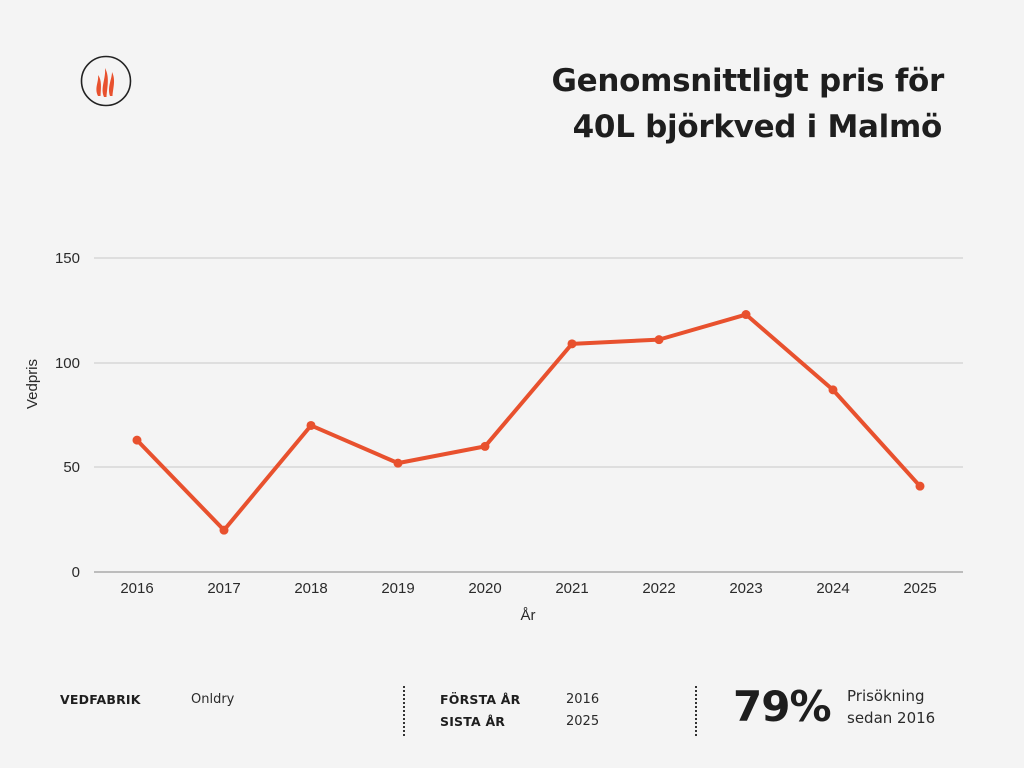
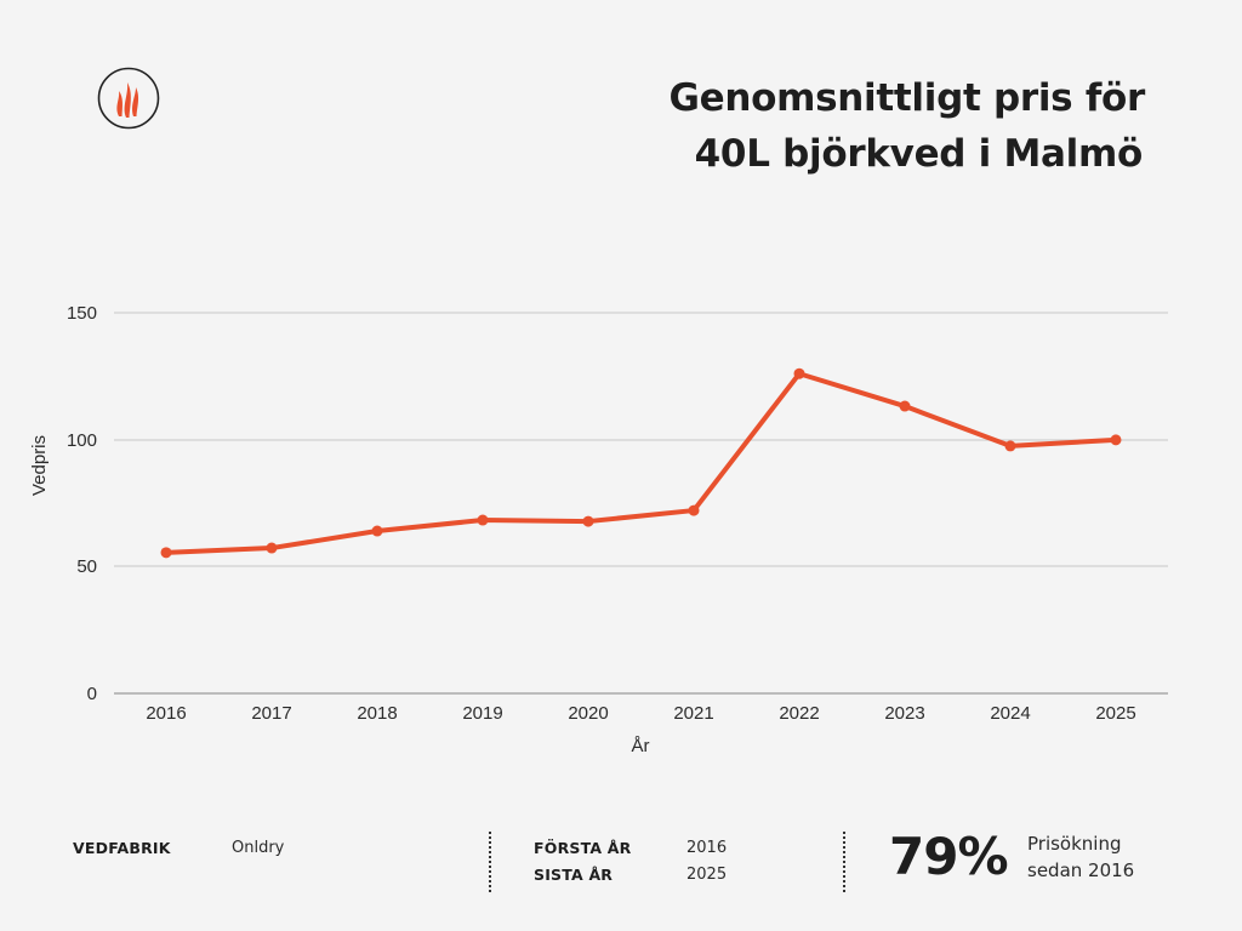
2016: 63 -> 56
2017: 20 -> 57
2018: 70 -> 64
2019: 52 -> 68
2020: 60 -> 68
2021: 109 -> 72
2022: 111 -> 126
2023: 123 -> 113
2024: 87 -> 98
2025: 41 -> 100
